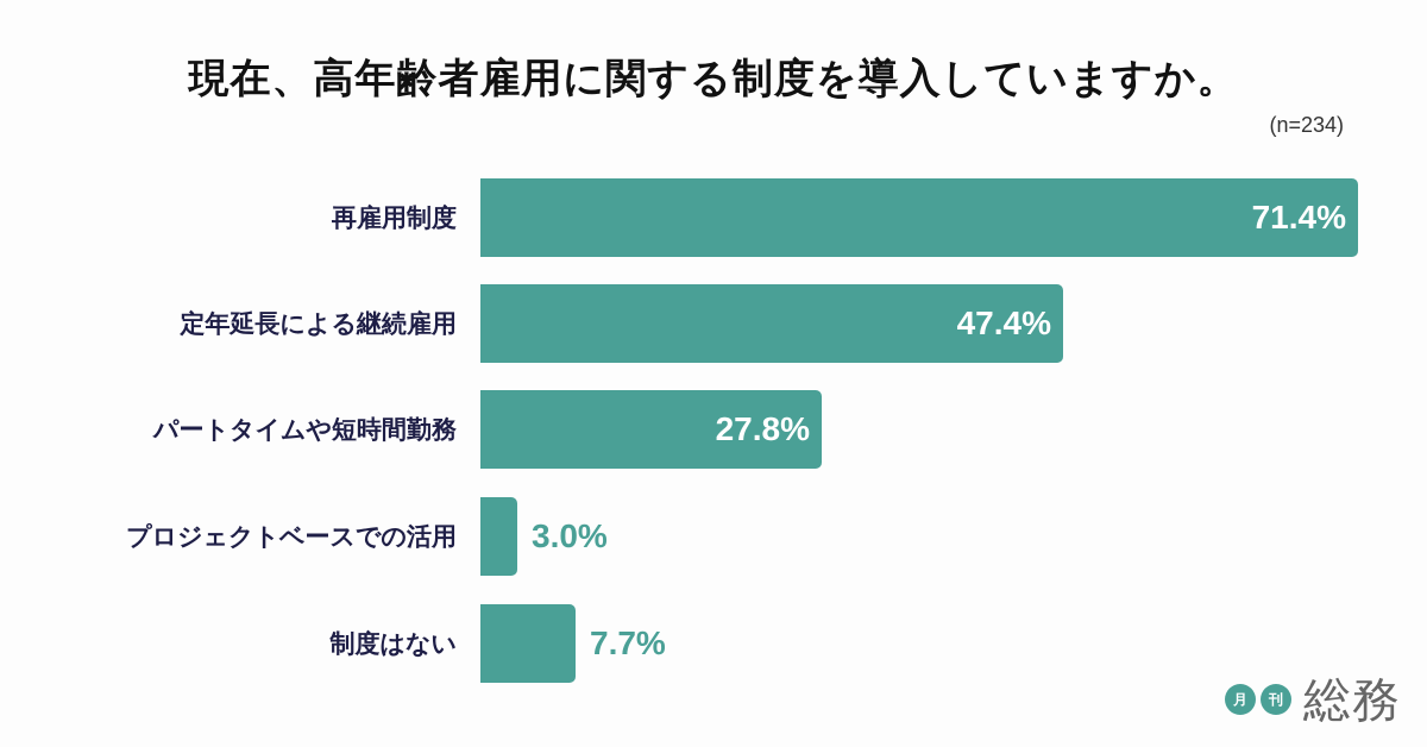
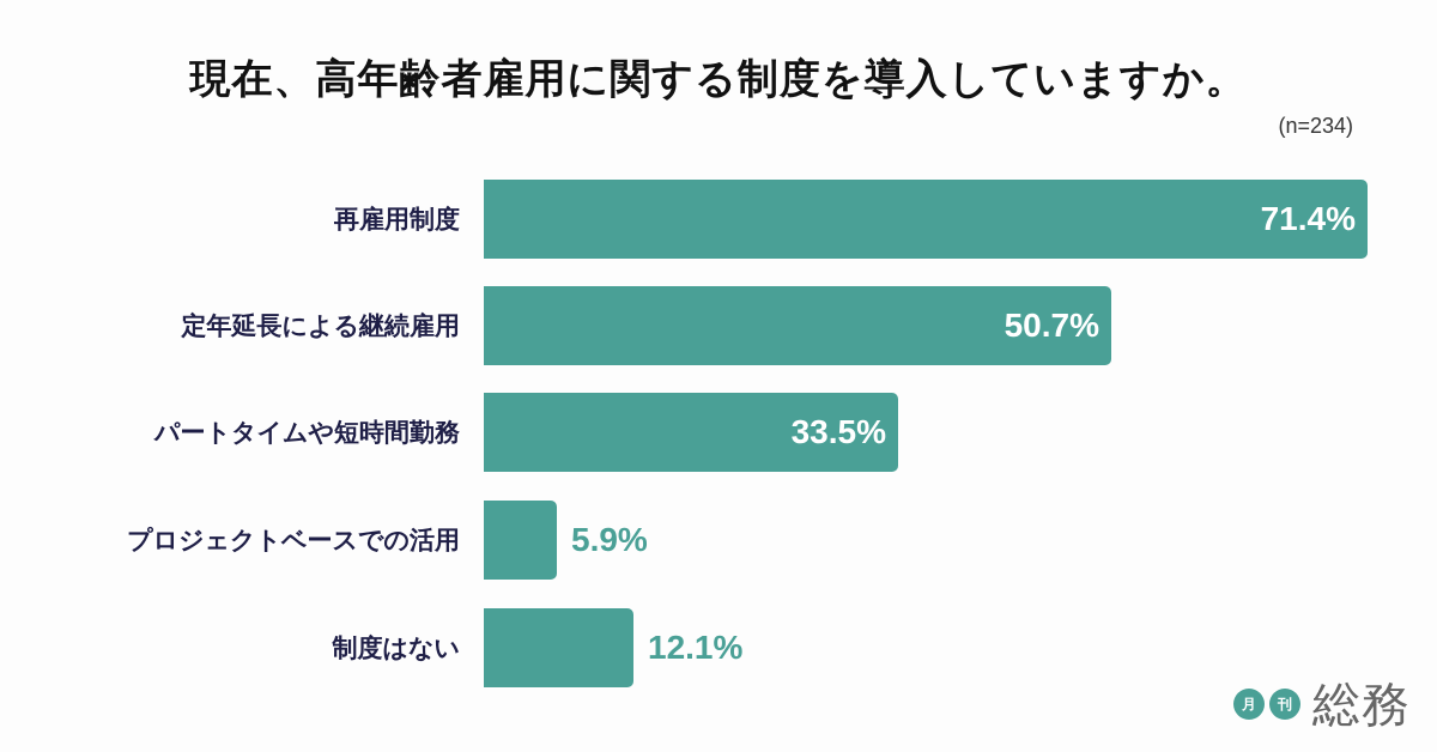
定年延長による継続雇用: 47.4% -> 50.7%
パートタイムや短時間勤務: 27.8% -> 33.5%
プロジェクトベースでの活用: 3.0% -> 5.9%
制度はない: 7.7% -> 12.1%
